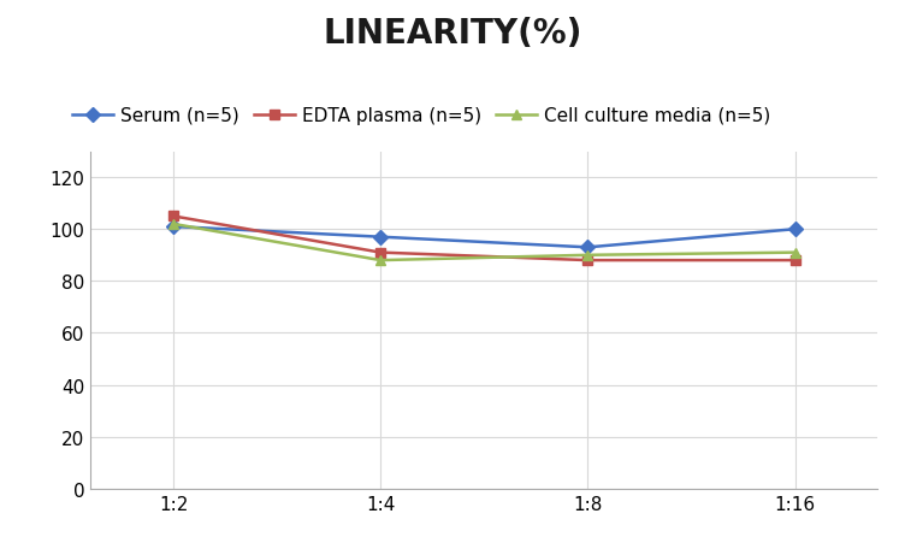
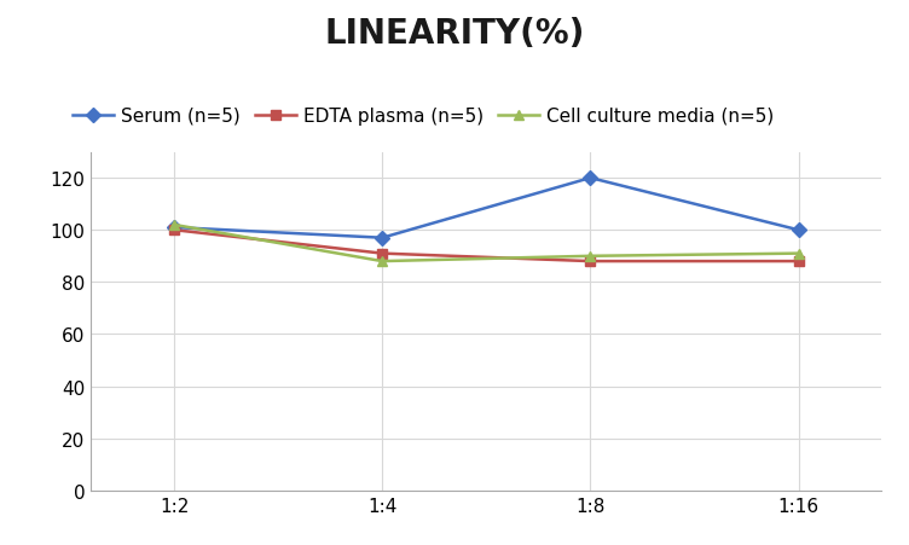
EDTA plasma (n=5)/1:2: 105 -> 100
Serum (n=5)/1:8: 93 -> 120
